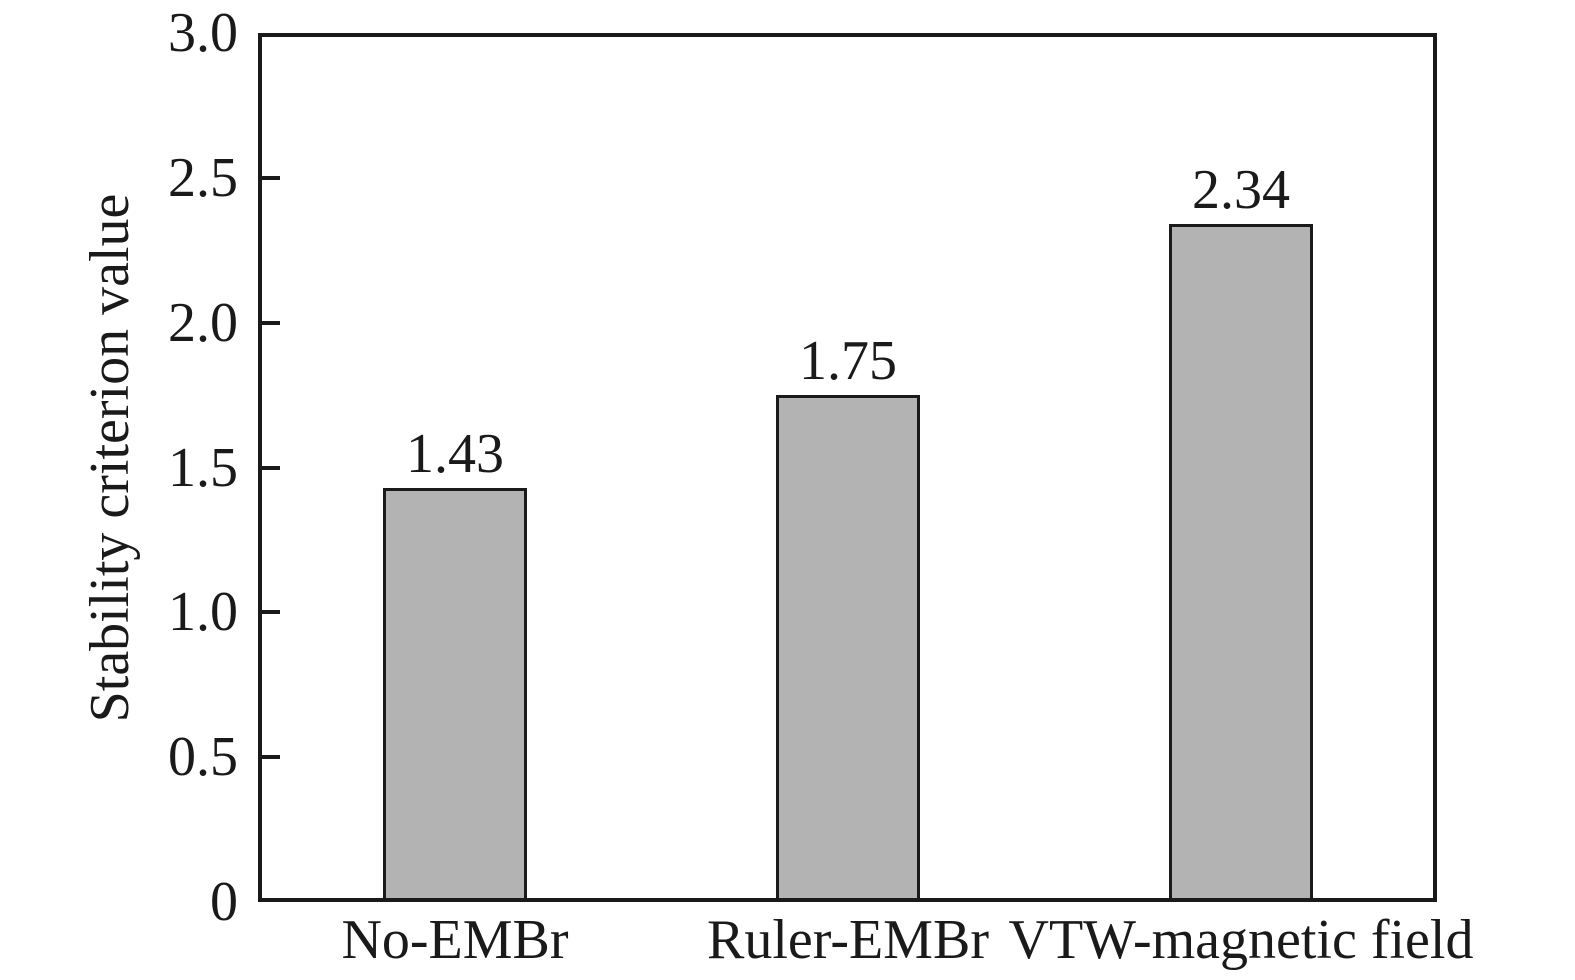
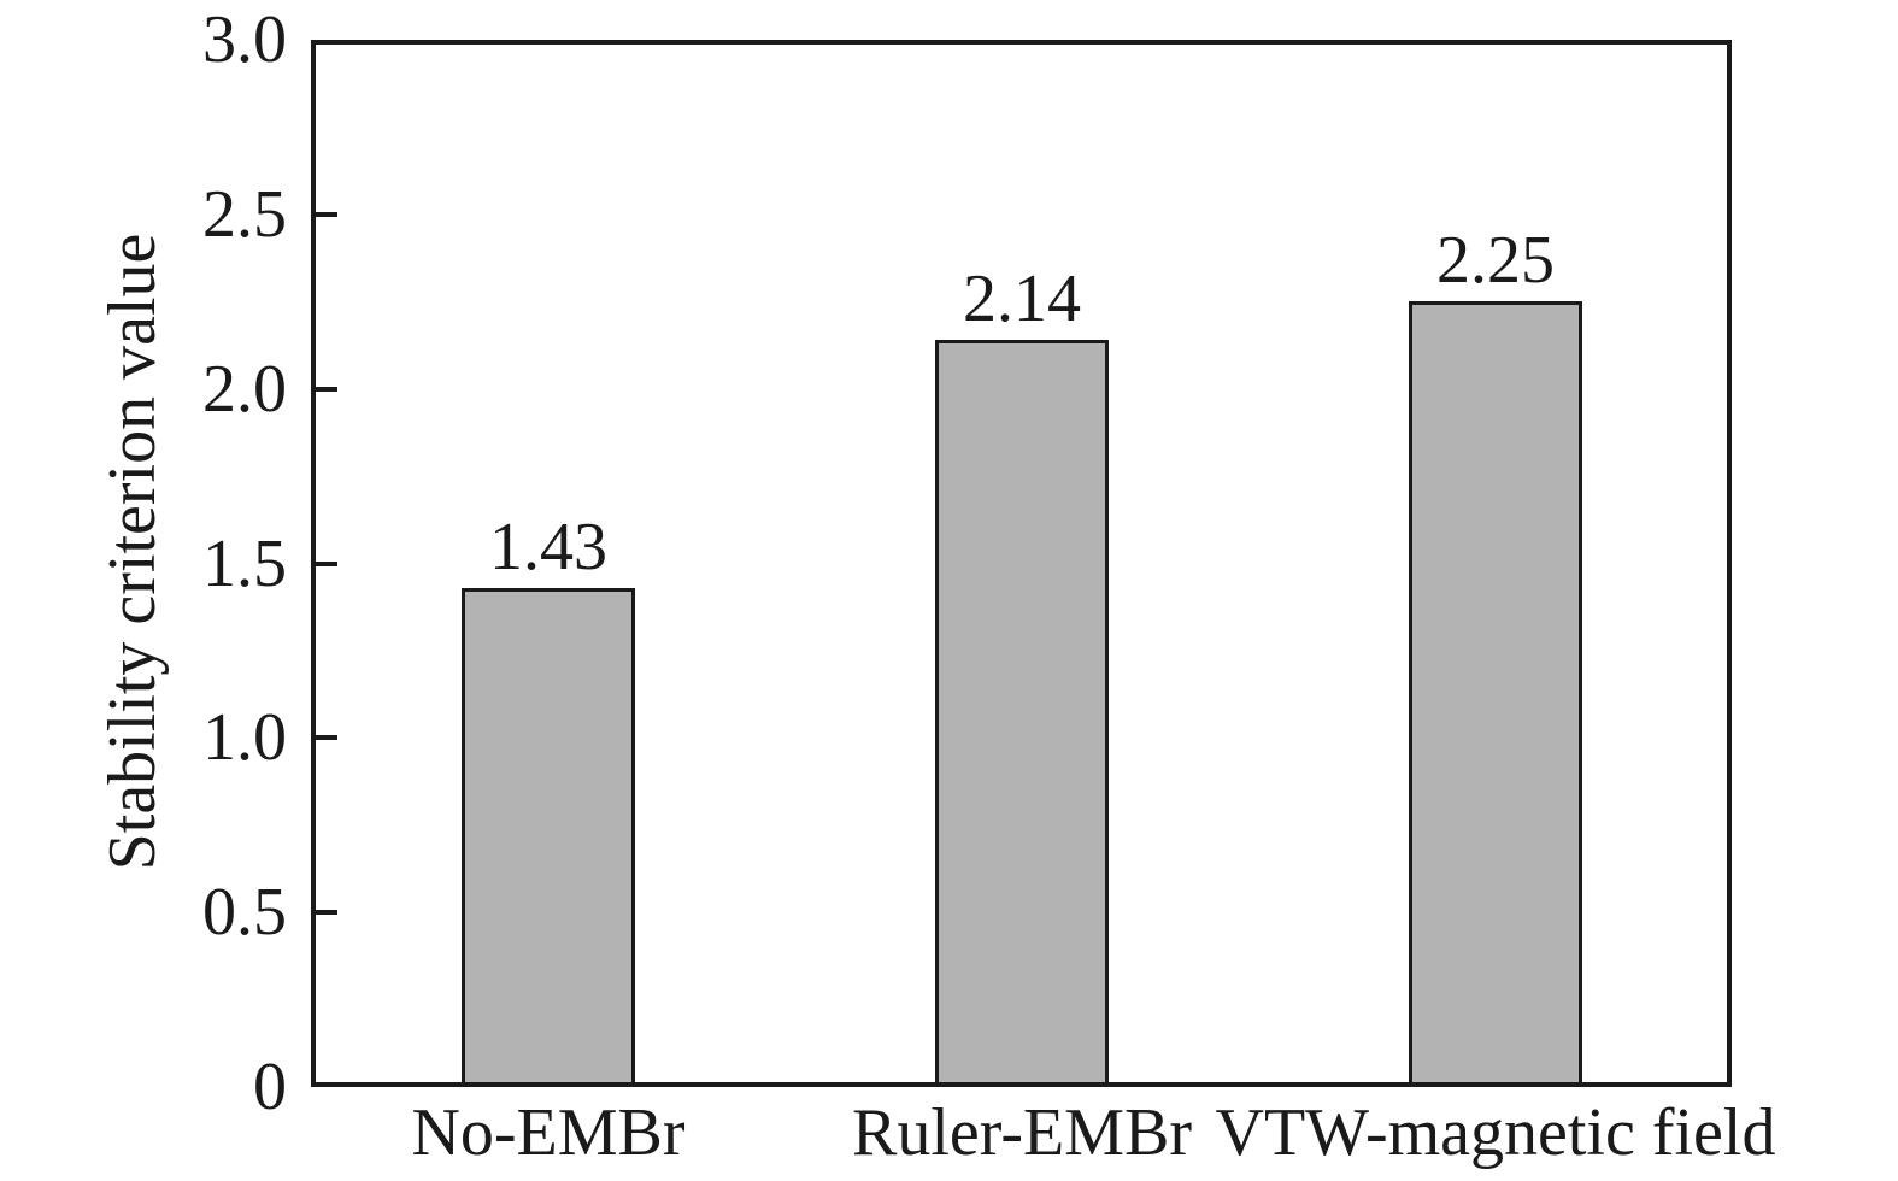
Ruler-EMBr: 1.75 -> 2.14
VTW-magnetic field: 2.34 -> 2.25
